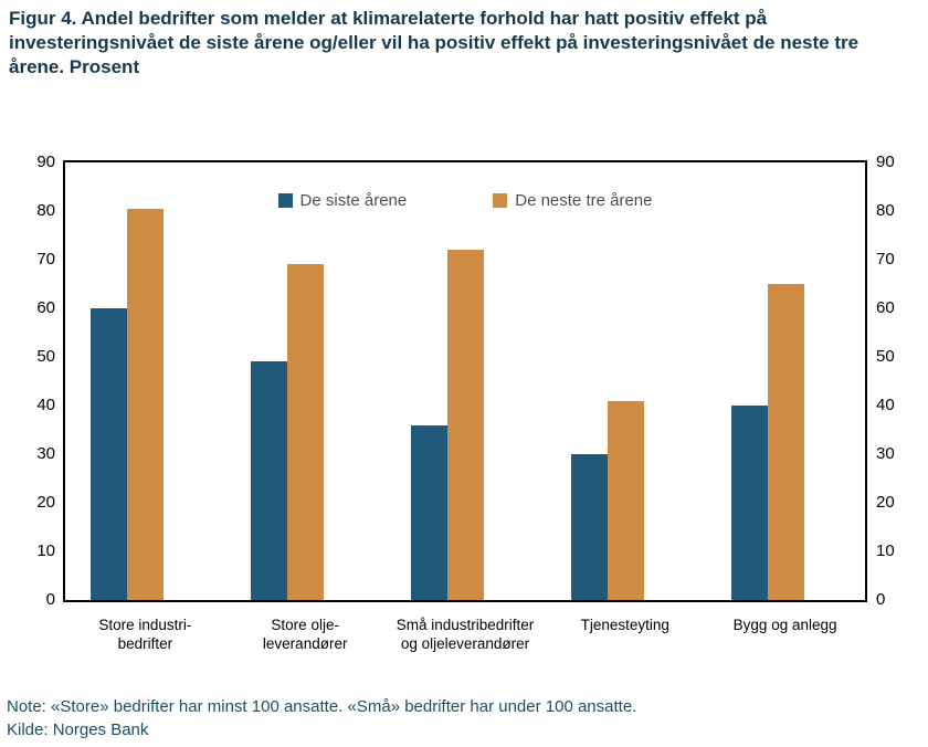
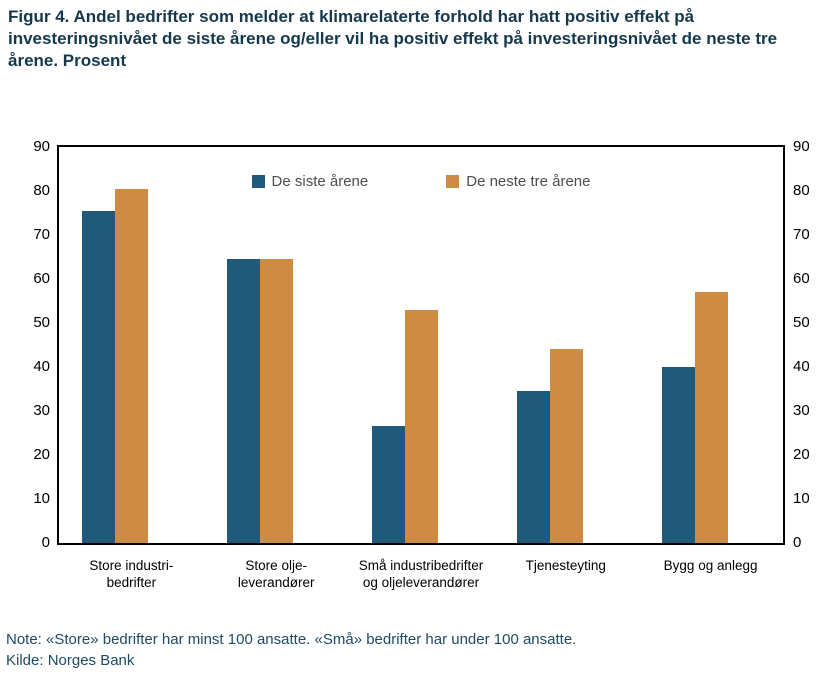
De siste årene/Store industri- bedrifter: 60 -> 76
De siste årene/Store olje- leverandører: 49 -> 64
De neste tre årene/Store olje- leverandører: 69 -> 64
De siste årene/Små industribedrifter og oljeleverandører: 36 -> 26
De neste tre årene/Små industribedrifter og oljeleverandører: 72 -> 53
De siste årene/Tjenesteyting: 30 -> 34
De neste tre årene/Tjenesteyting: 41 -> 44
De neste tre årene/Bygg og anlegg: 65 -> 57
